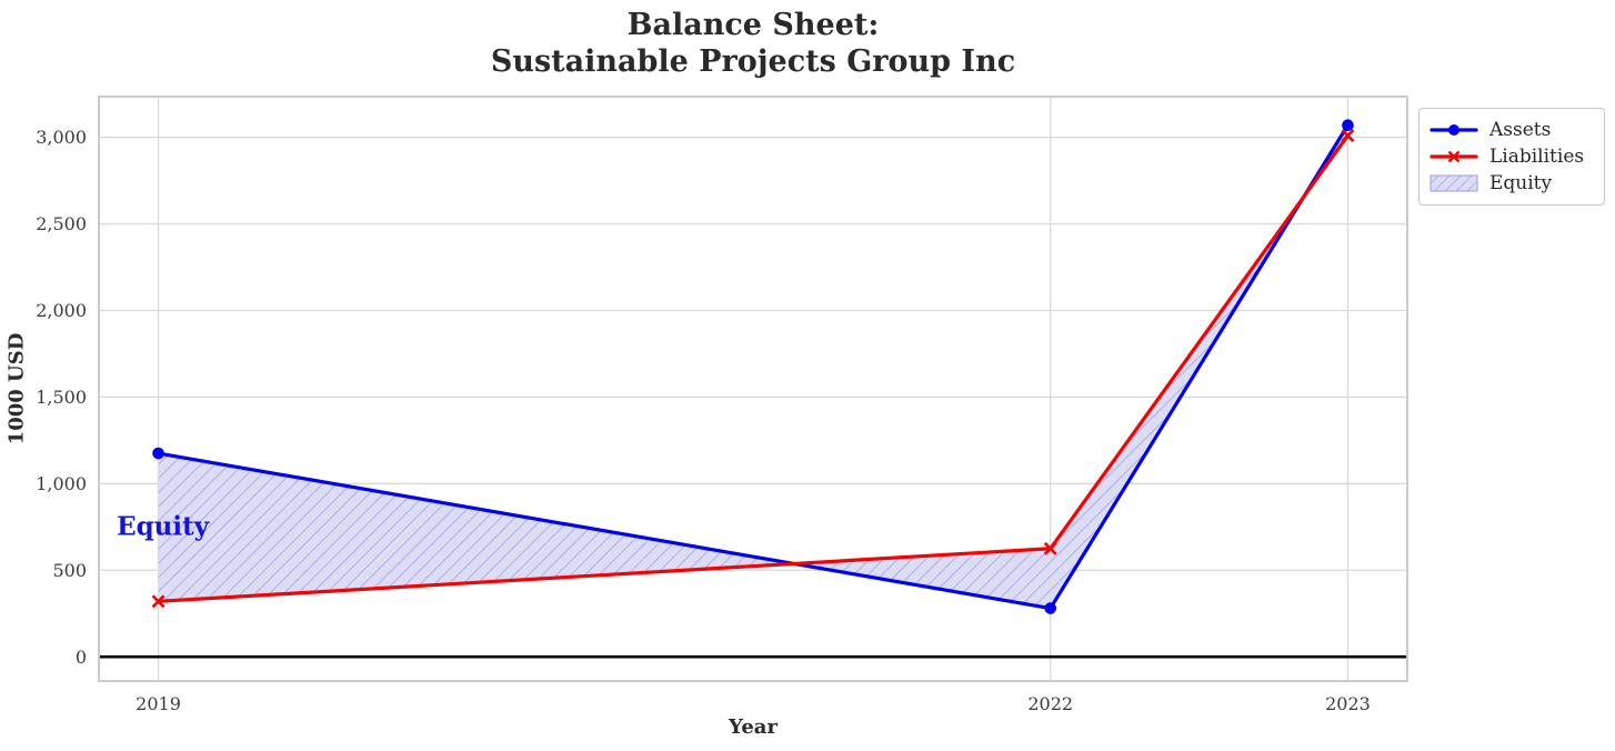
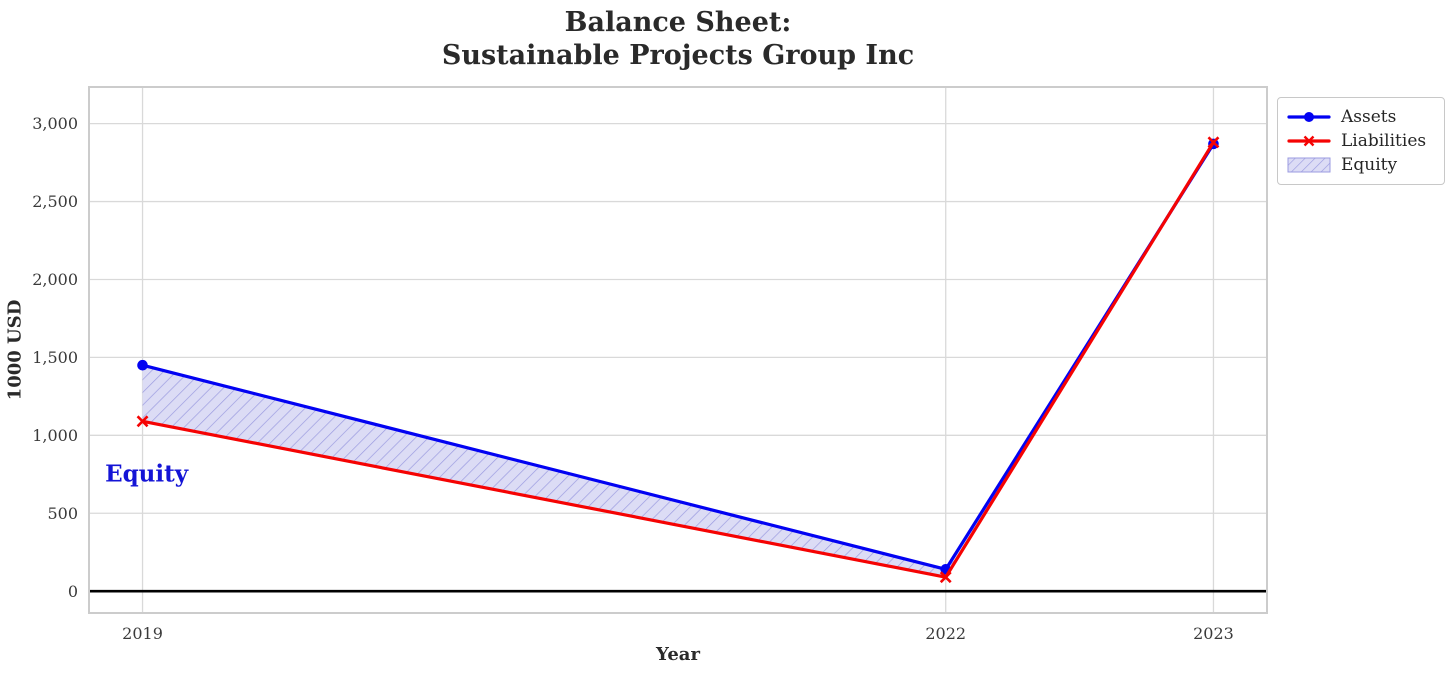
Assets/2019: 1180 -> 1450
Liabilities/2019: 320 -> 1090
Assets/2022: 280 -> 140
Liabilities/2022: 620 -> 90
Assets/2023: 3070 -> 2870
Liabilities/2023: 3010 -> 2880
